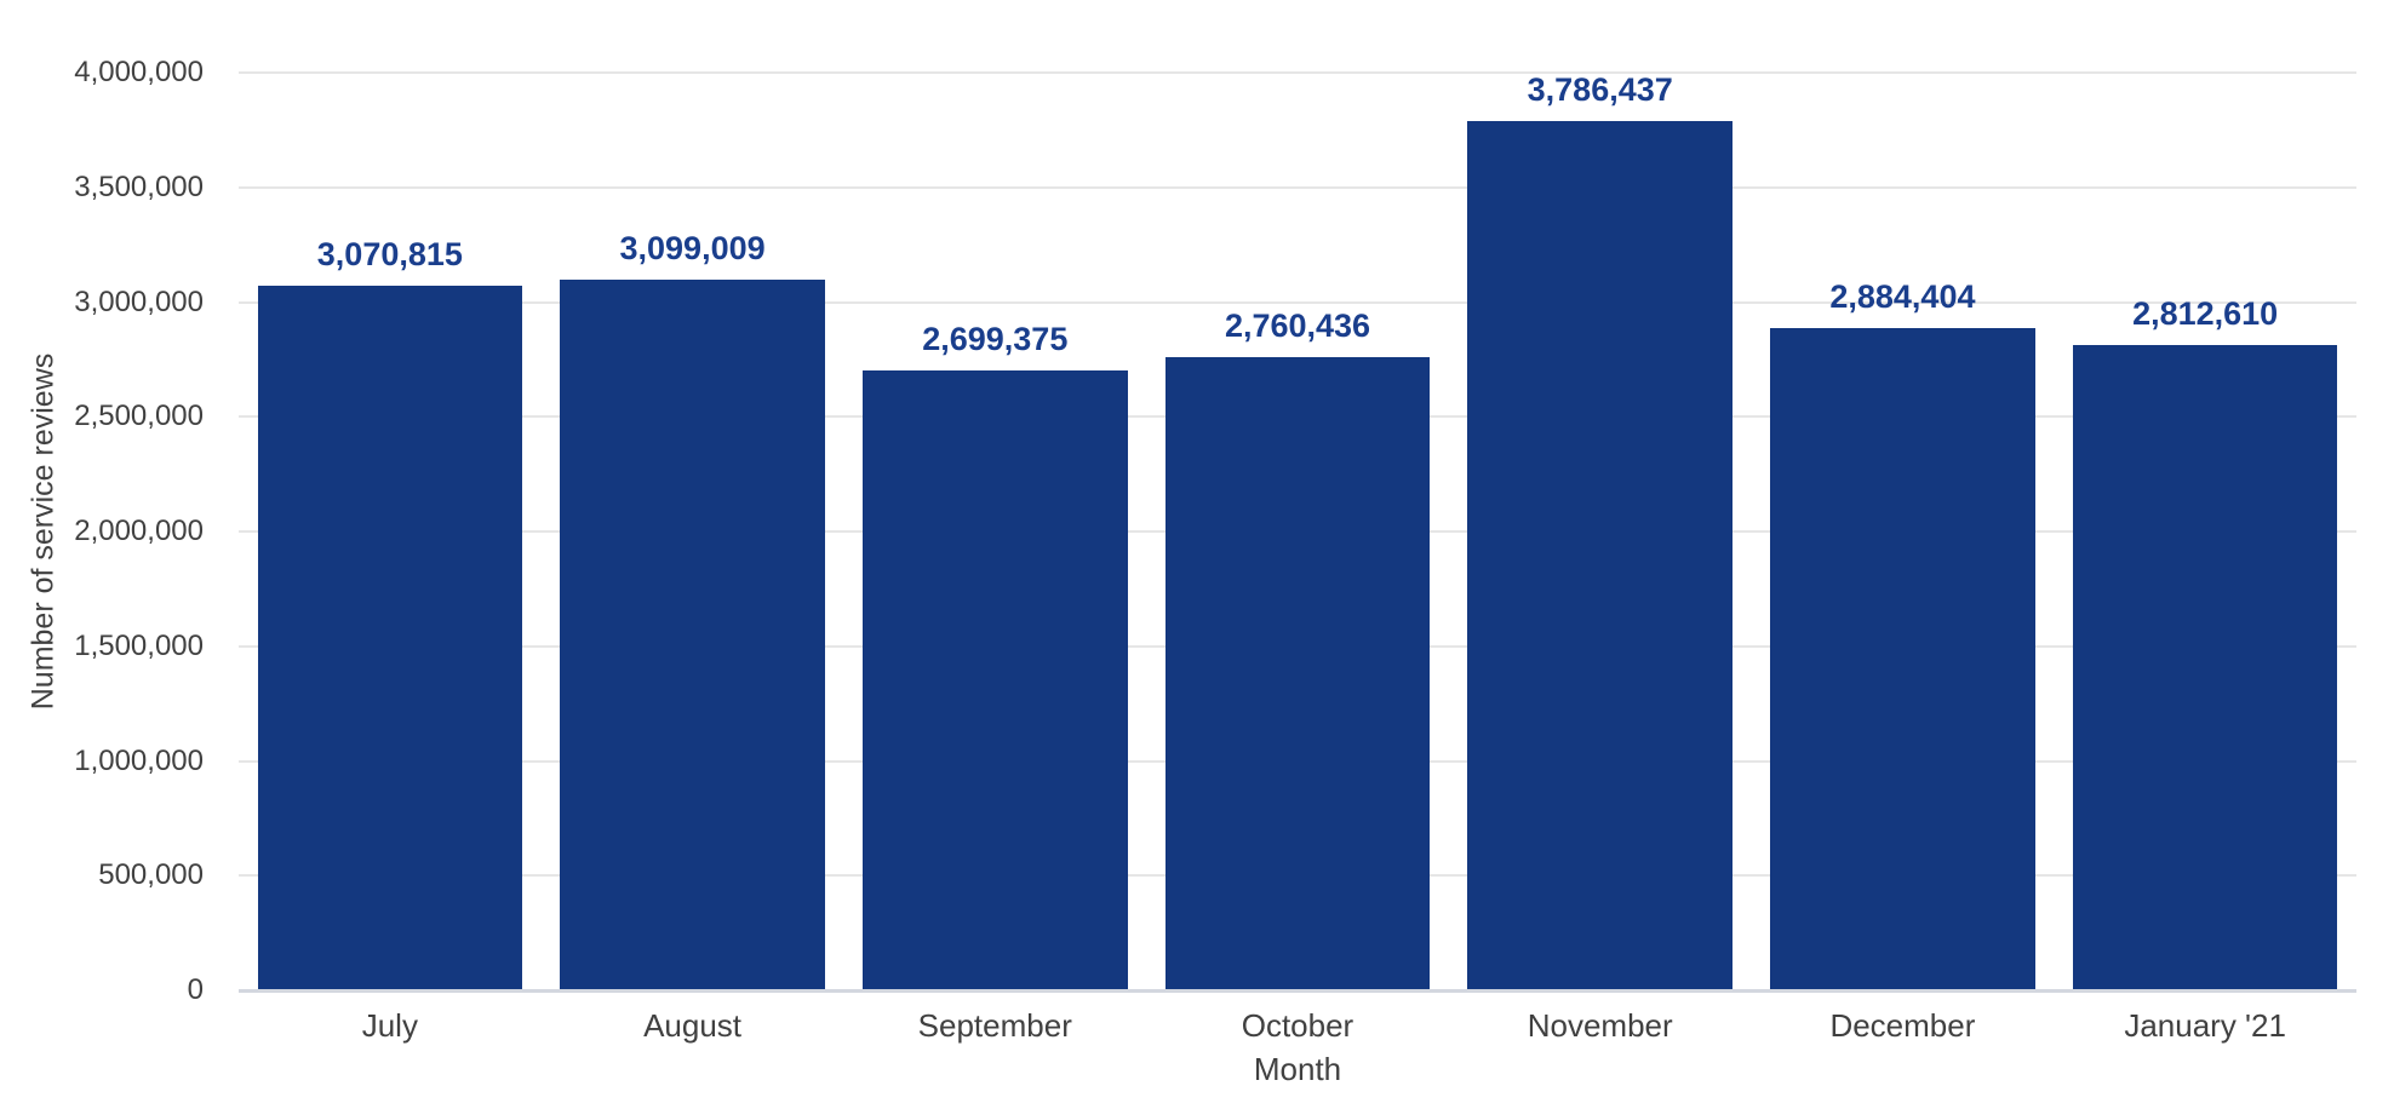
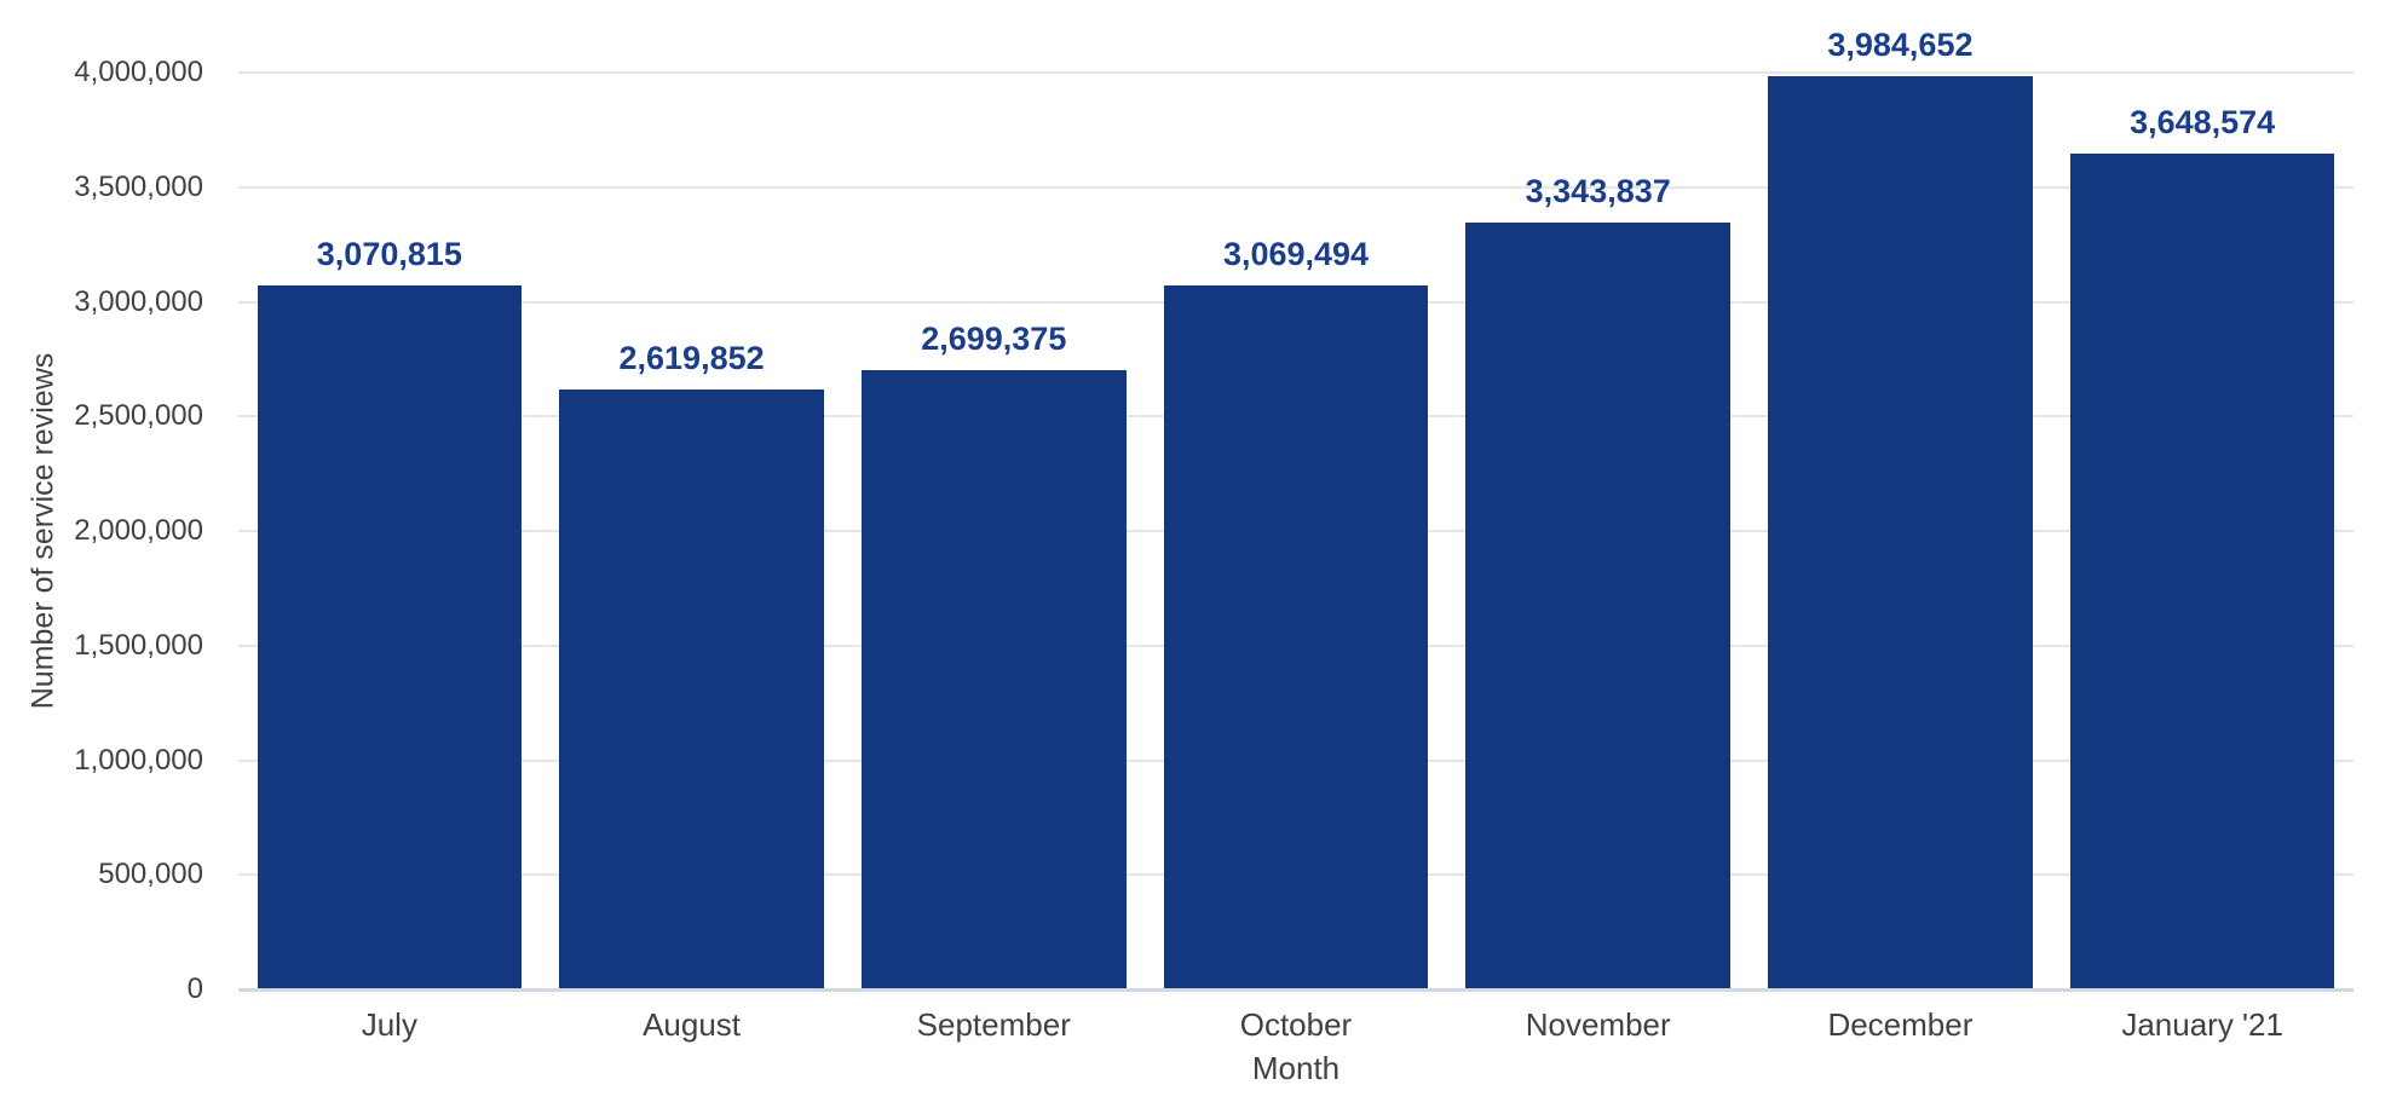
August: 3,099,009 -> 2,619,852
October: 2,760,436 -> 3,069,494
November: 3,786,437 -> 3,343,837
December: 2,884,404 -> 3,984,652
January '21: 2,812,610 -> 3,648,574
